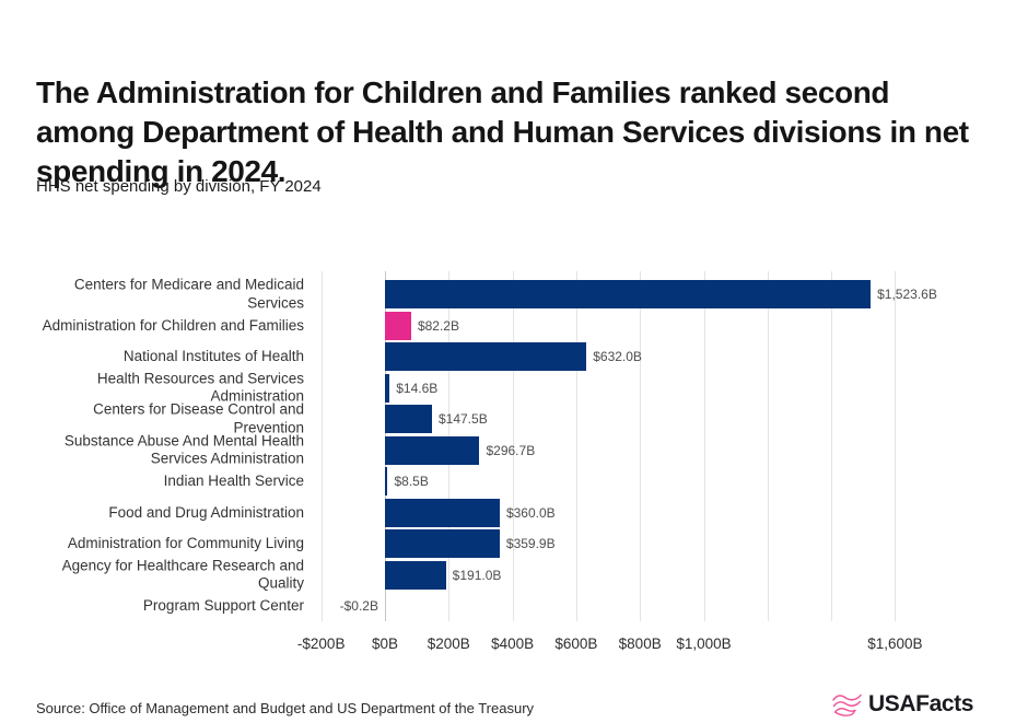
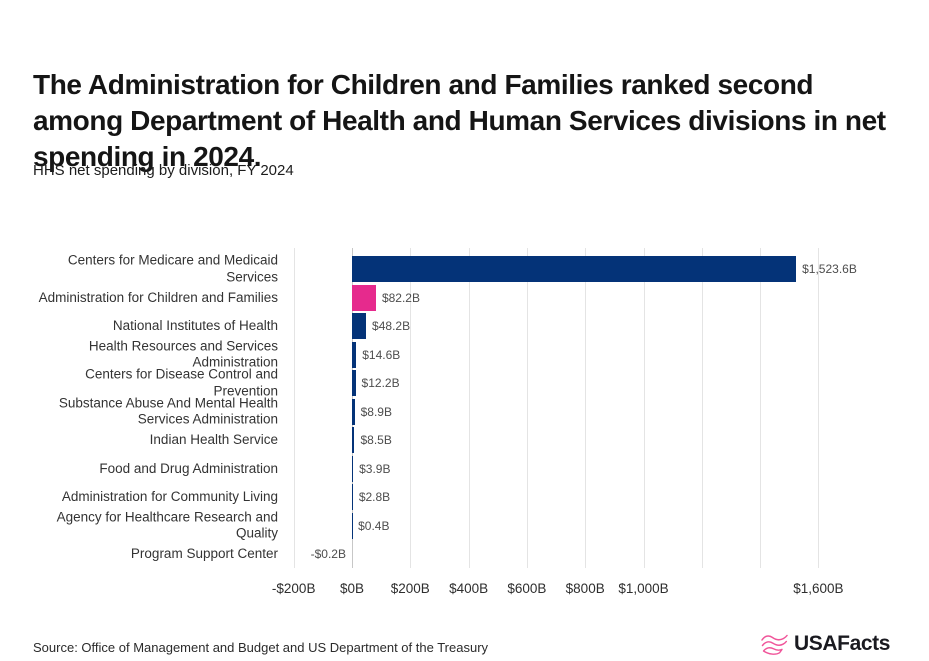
National Institutes of Health: $632.0B -> $48.2B
Centers for Disease Control and Prevention: $147.5B -> $12.2B
Substance Abuse And Mental Health Services Administration: $296.7B -> $8.9B
Food and Drug Administration: $360.0B -> $3.9B
Administration for Community Living: $359.9B -> $2.8B
Agency for Healthcare Research and Quality: $191.0B -> $0.4B
